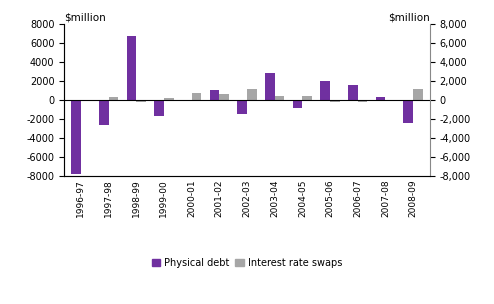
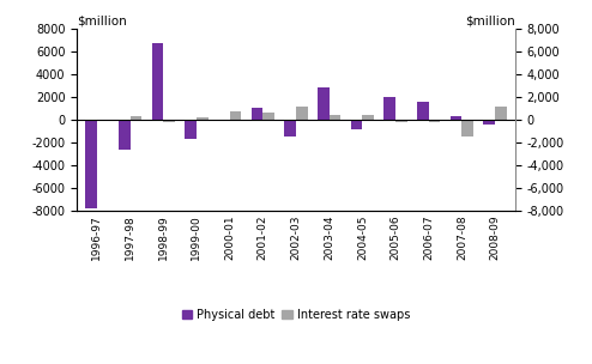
Interest rate swaps/2007-08: -100 -> -1400
Physical debt/2008-09: -2400 -> -400
